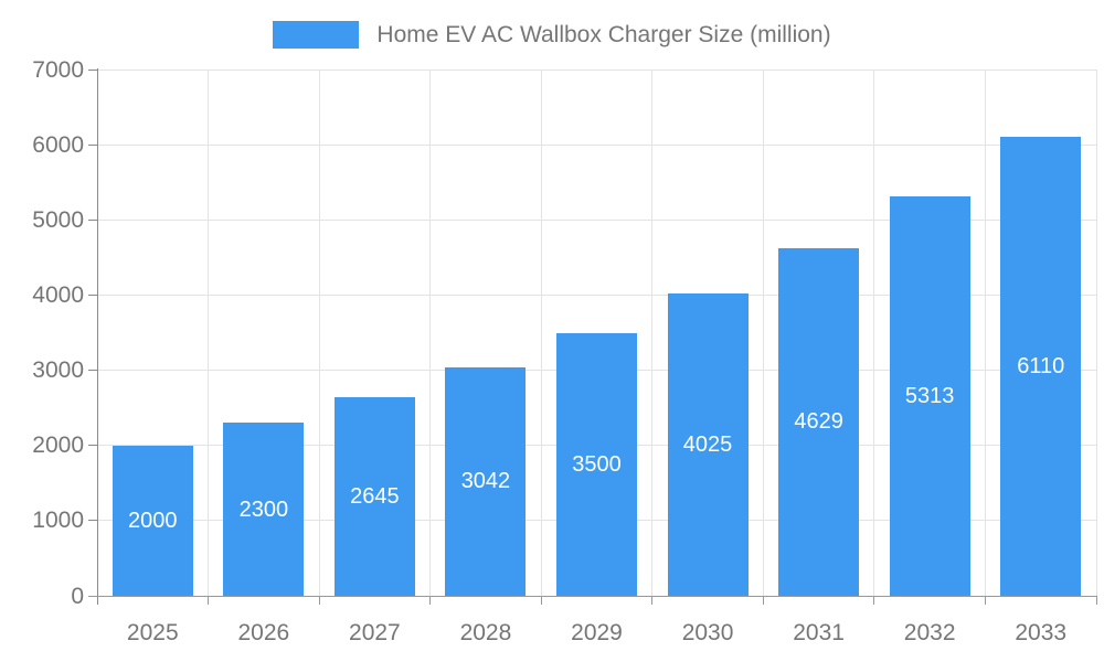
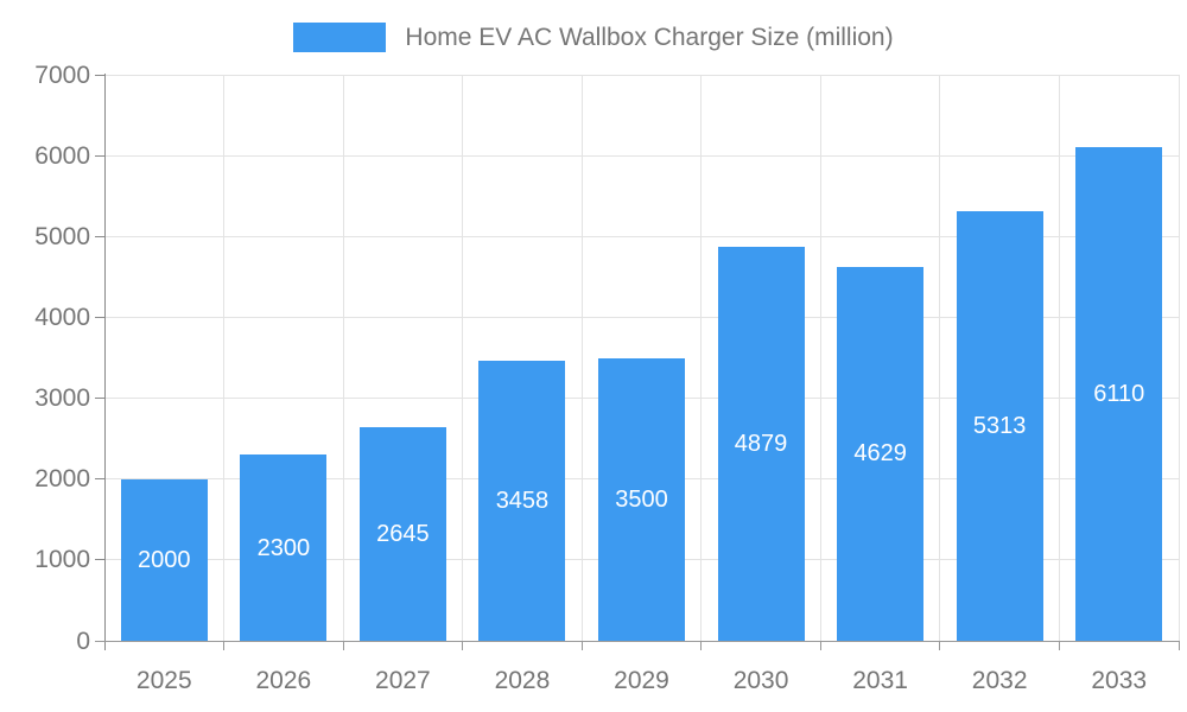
2028: 3042 -> 3458
2030: 4025 -> 4879
